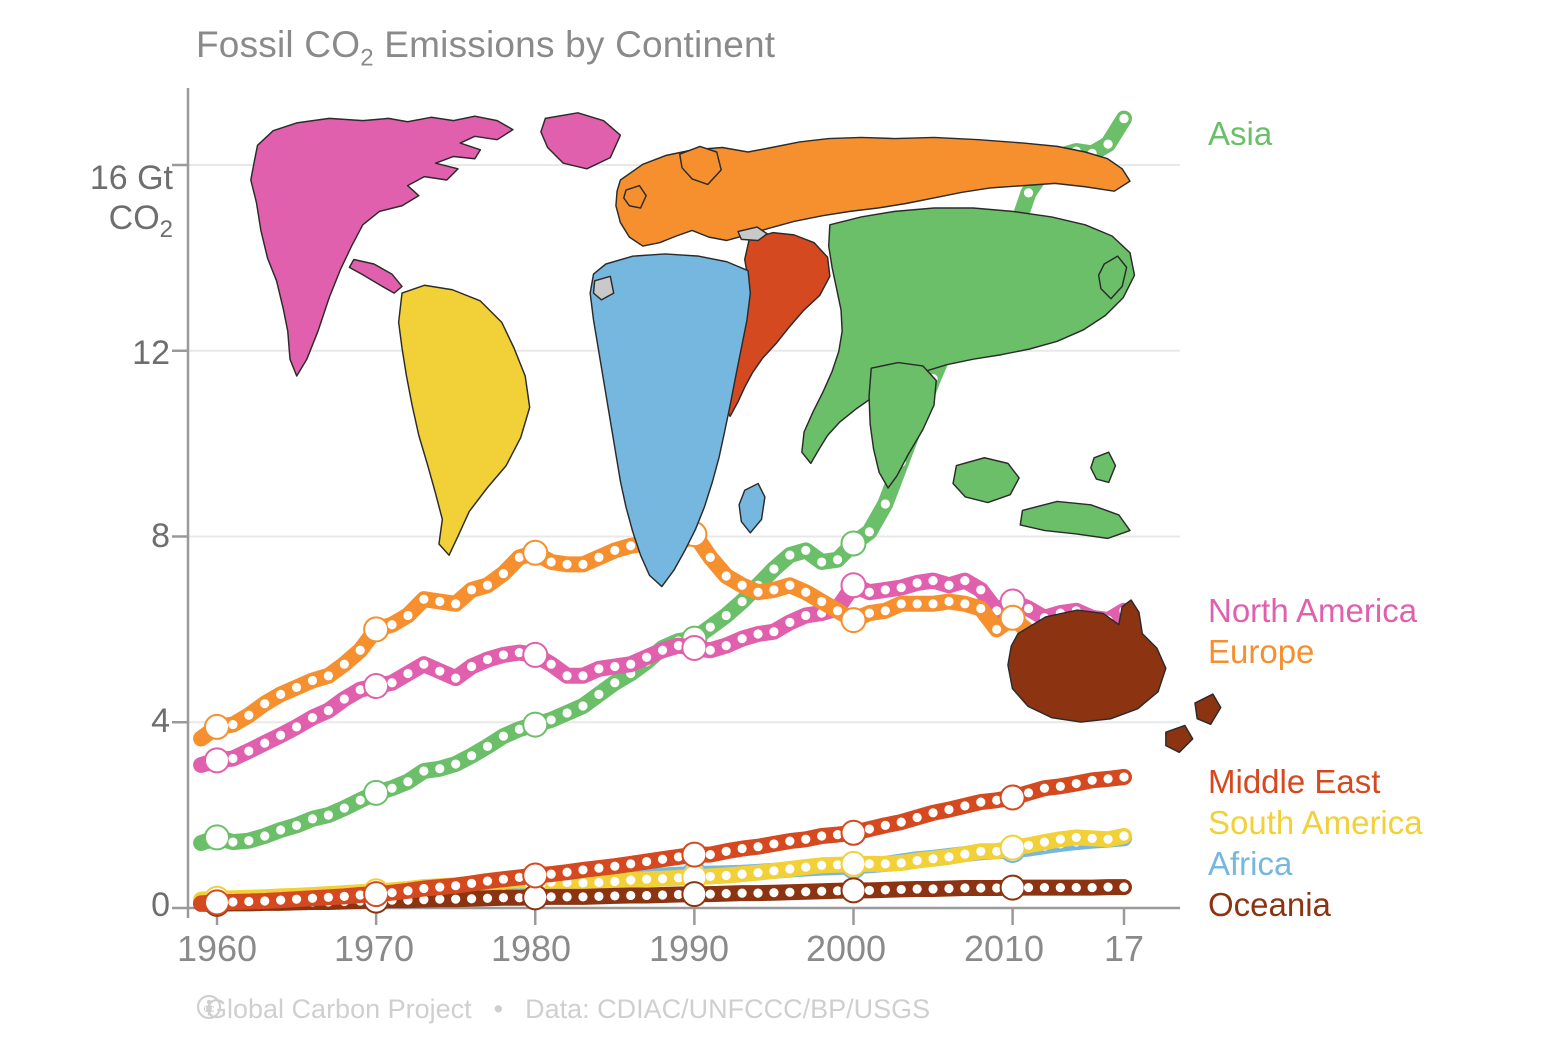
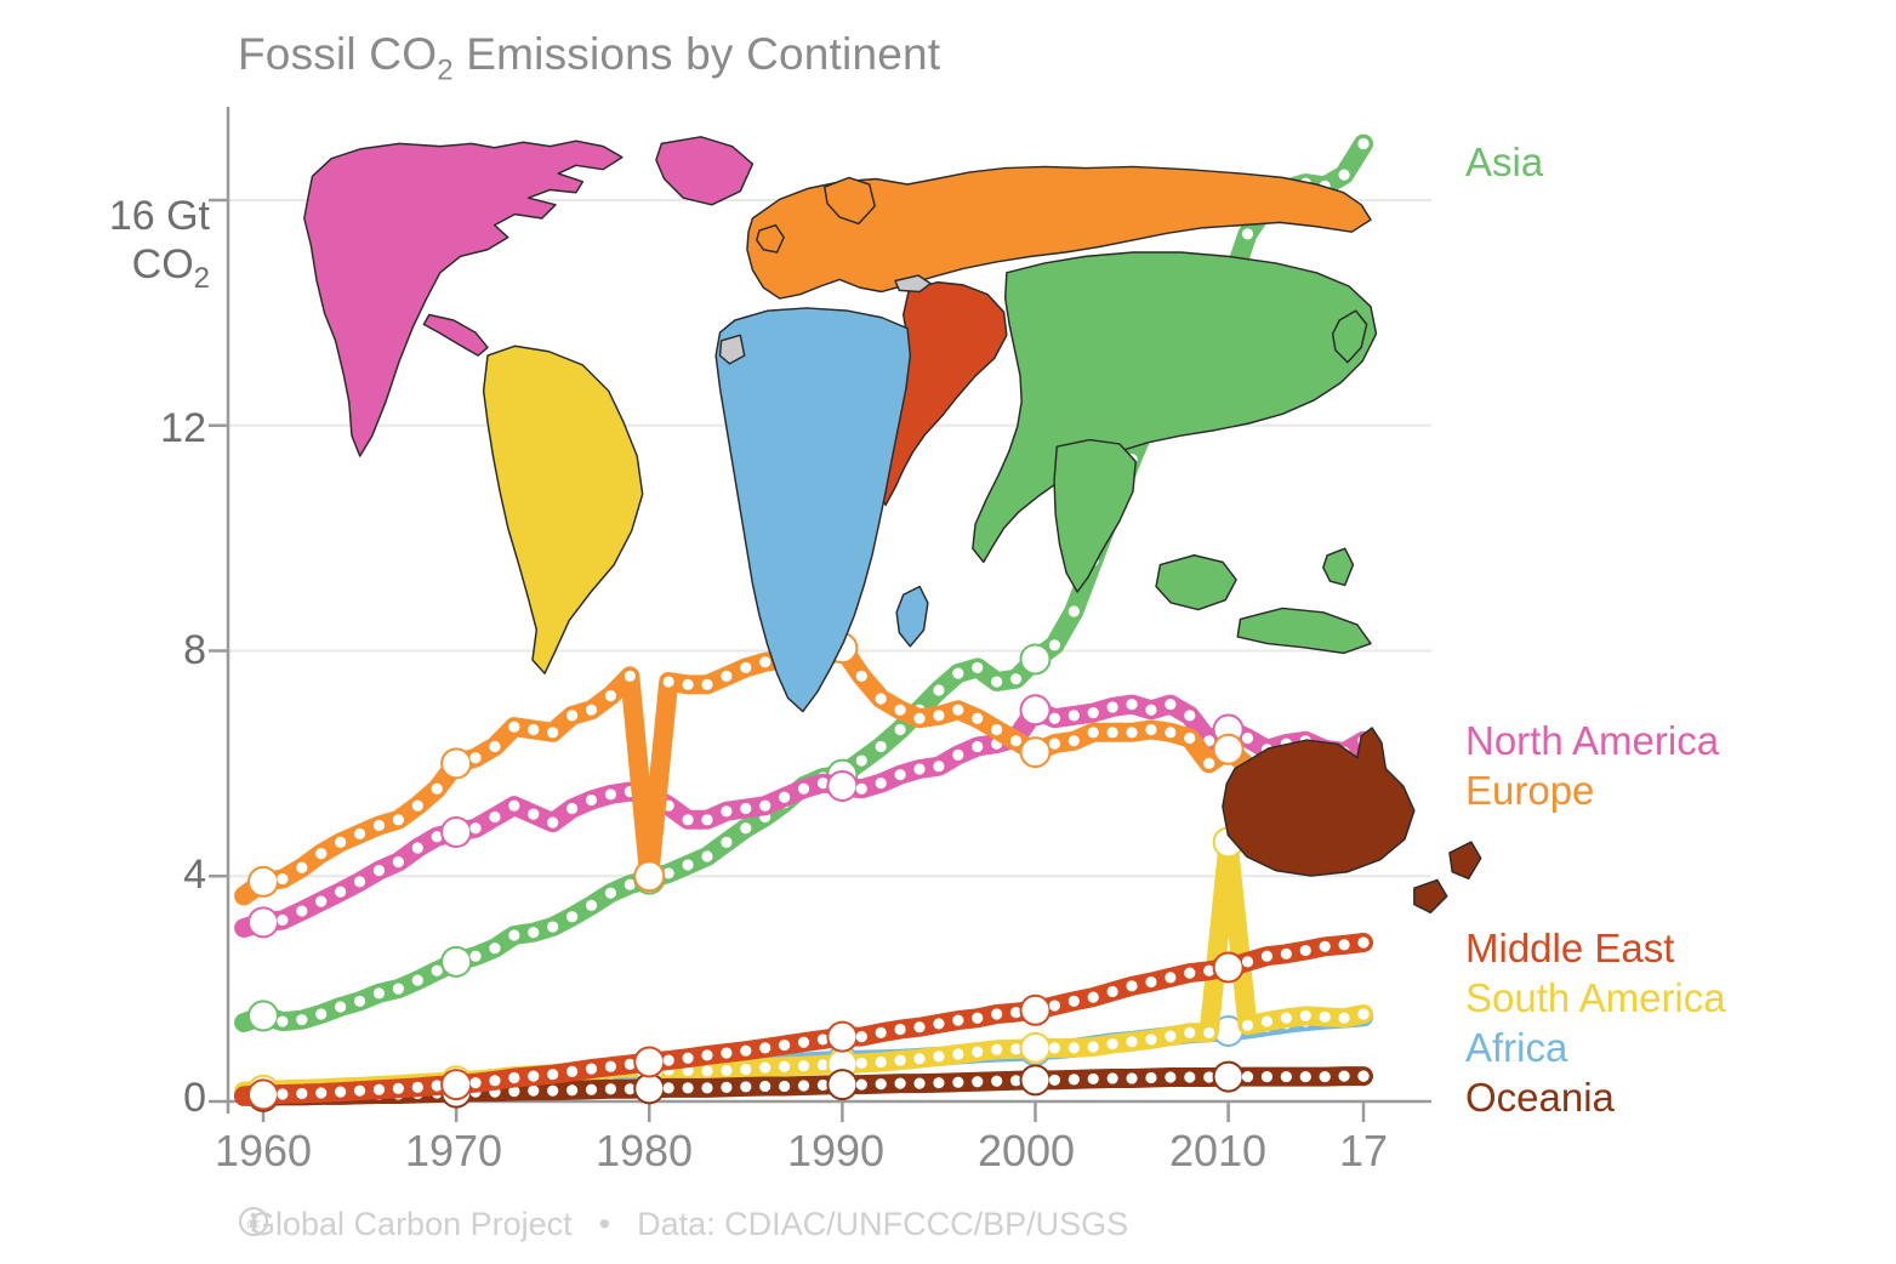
Europe/1980: 7.7 -> 4.0
South America/2010: 1.3 -> 4.6
